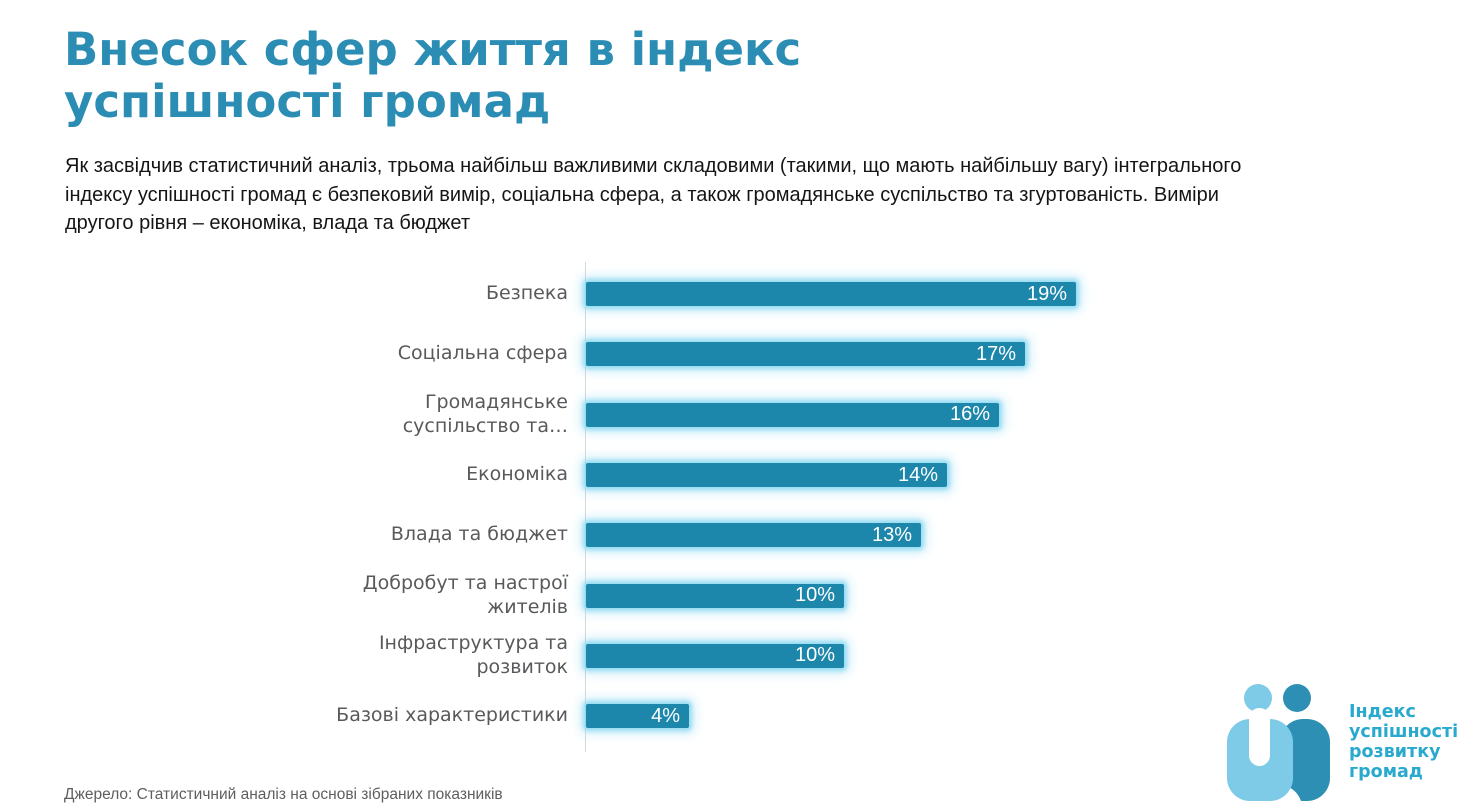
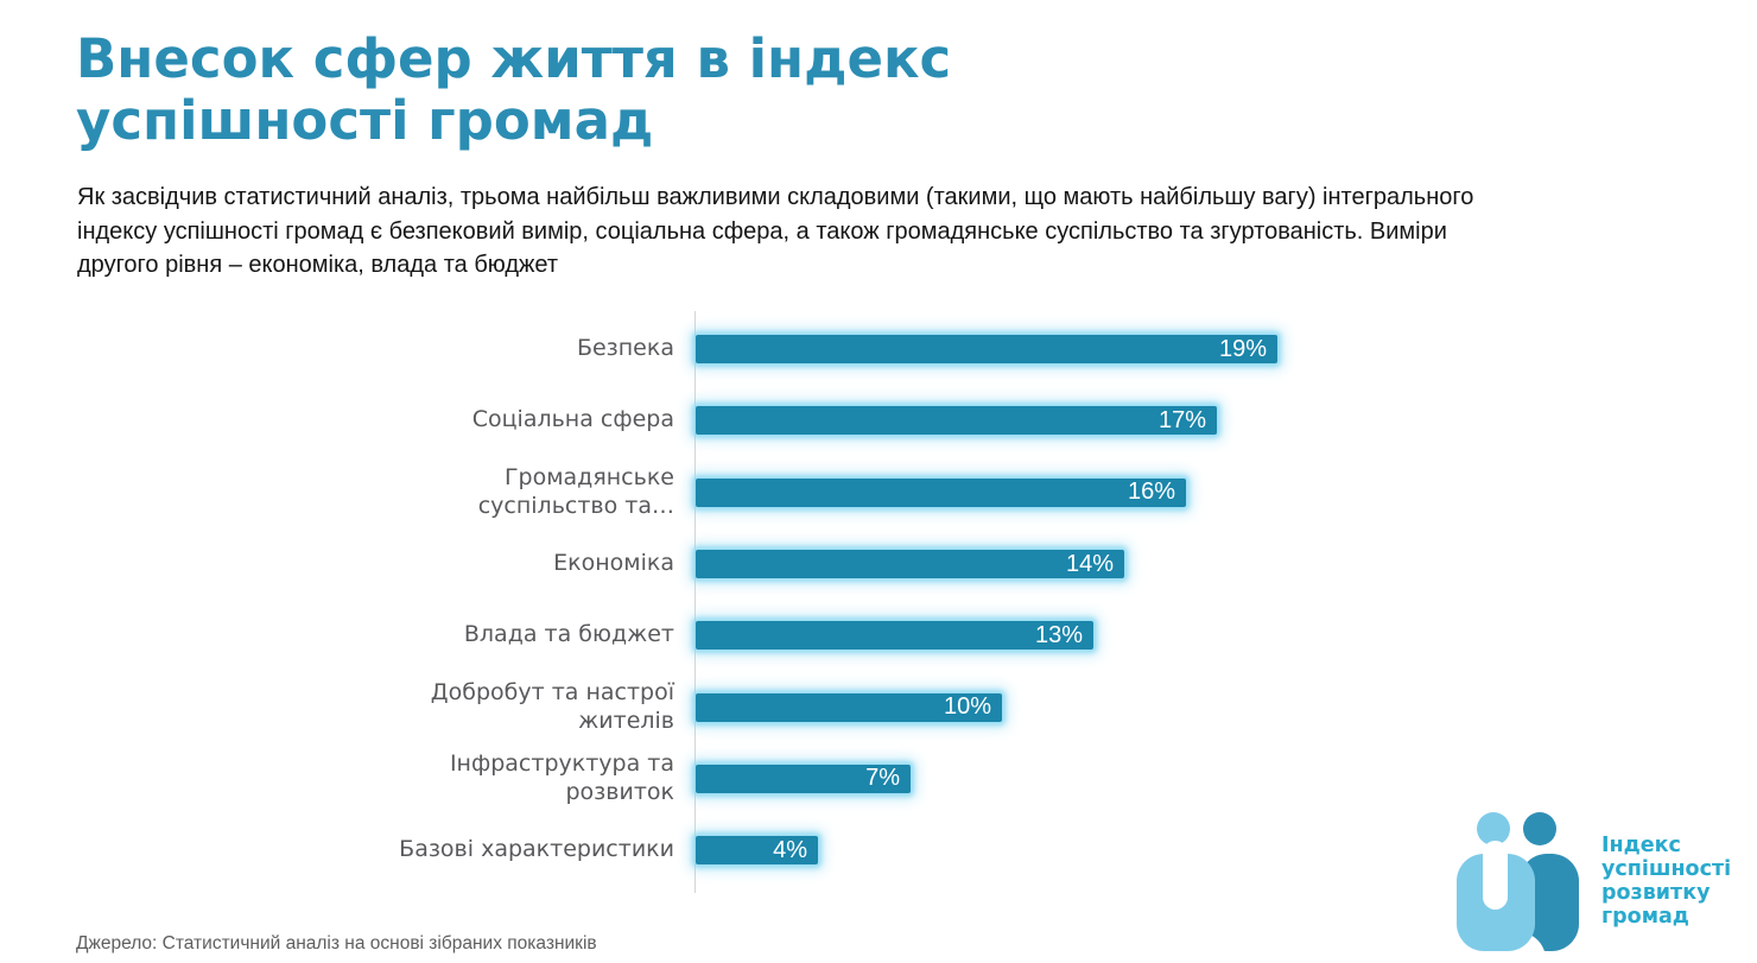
Інфраструктура та розвиток: 10% -> 7%
